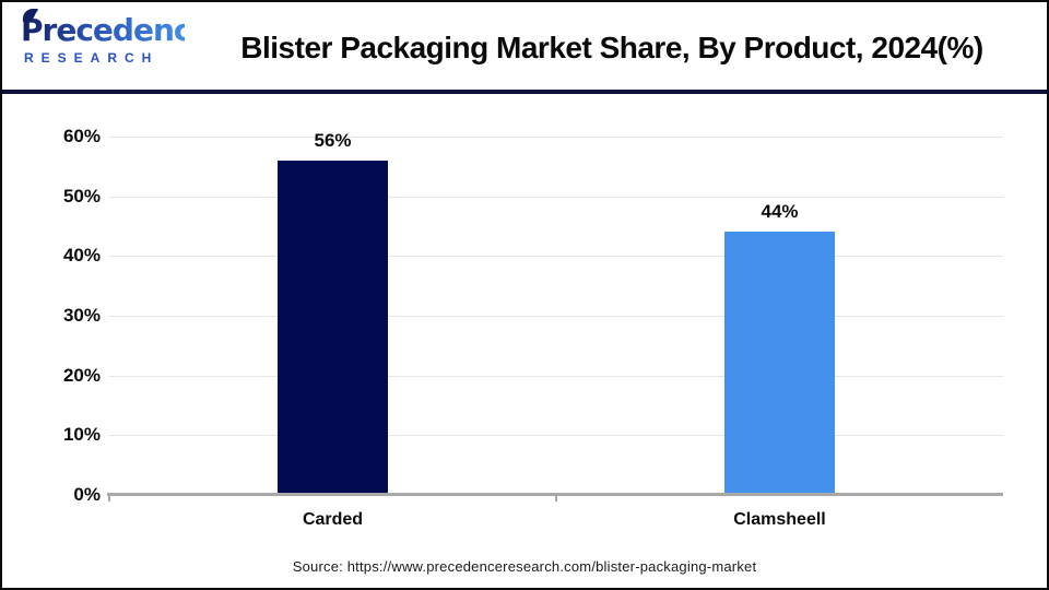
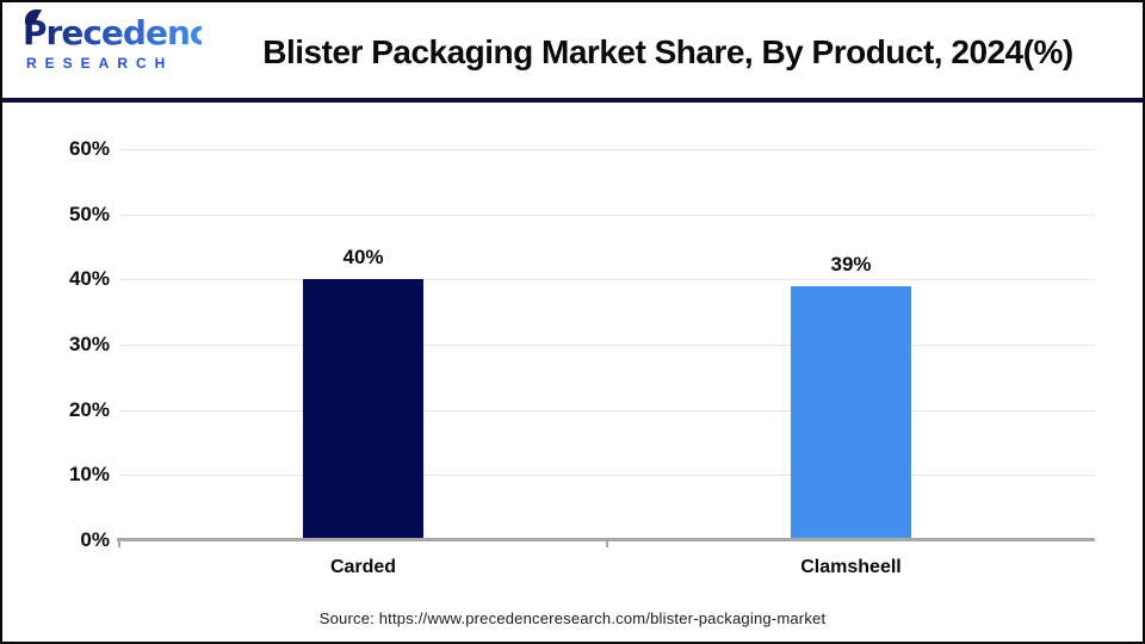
Carded: 56% -> 40%
Clamsheell: 44% -> 39%
